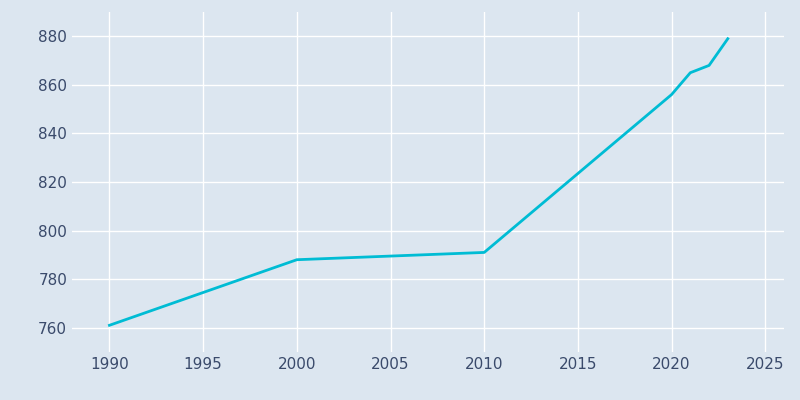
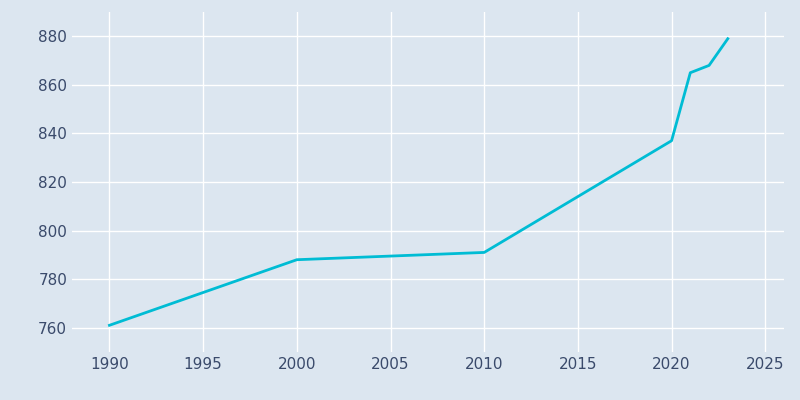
2020: 856 -> 837
